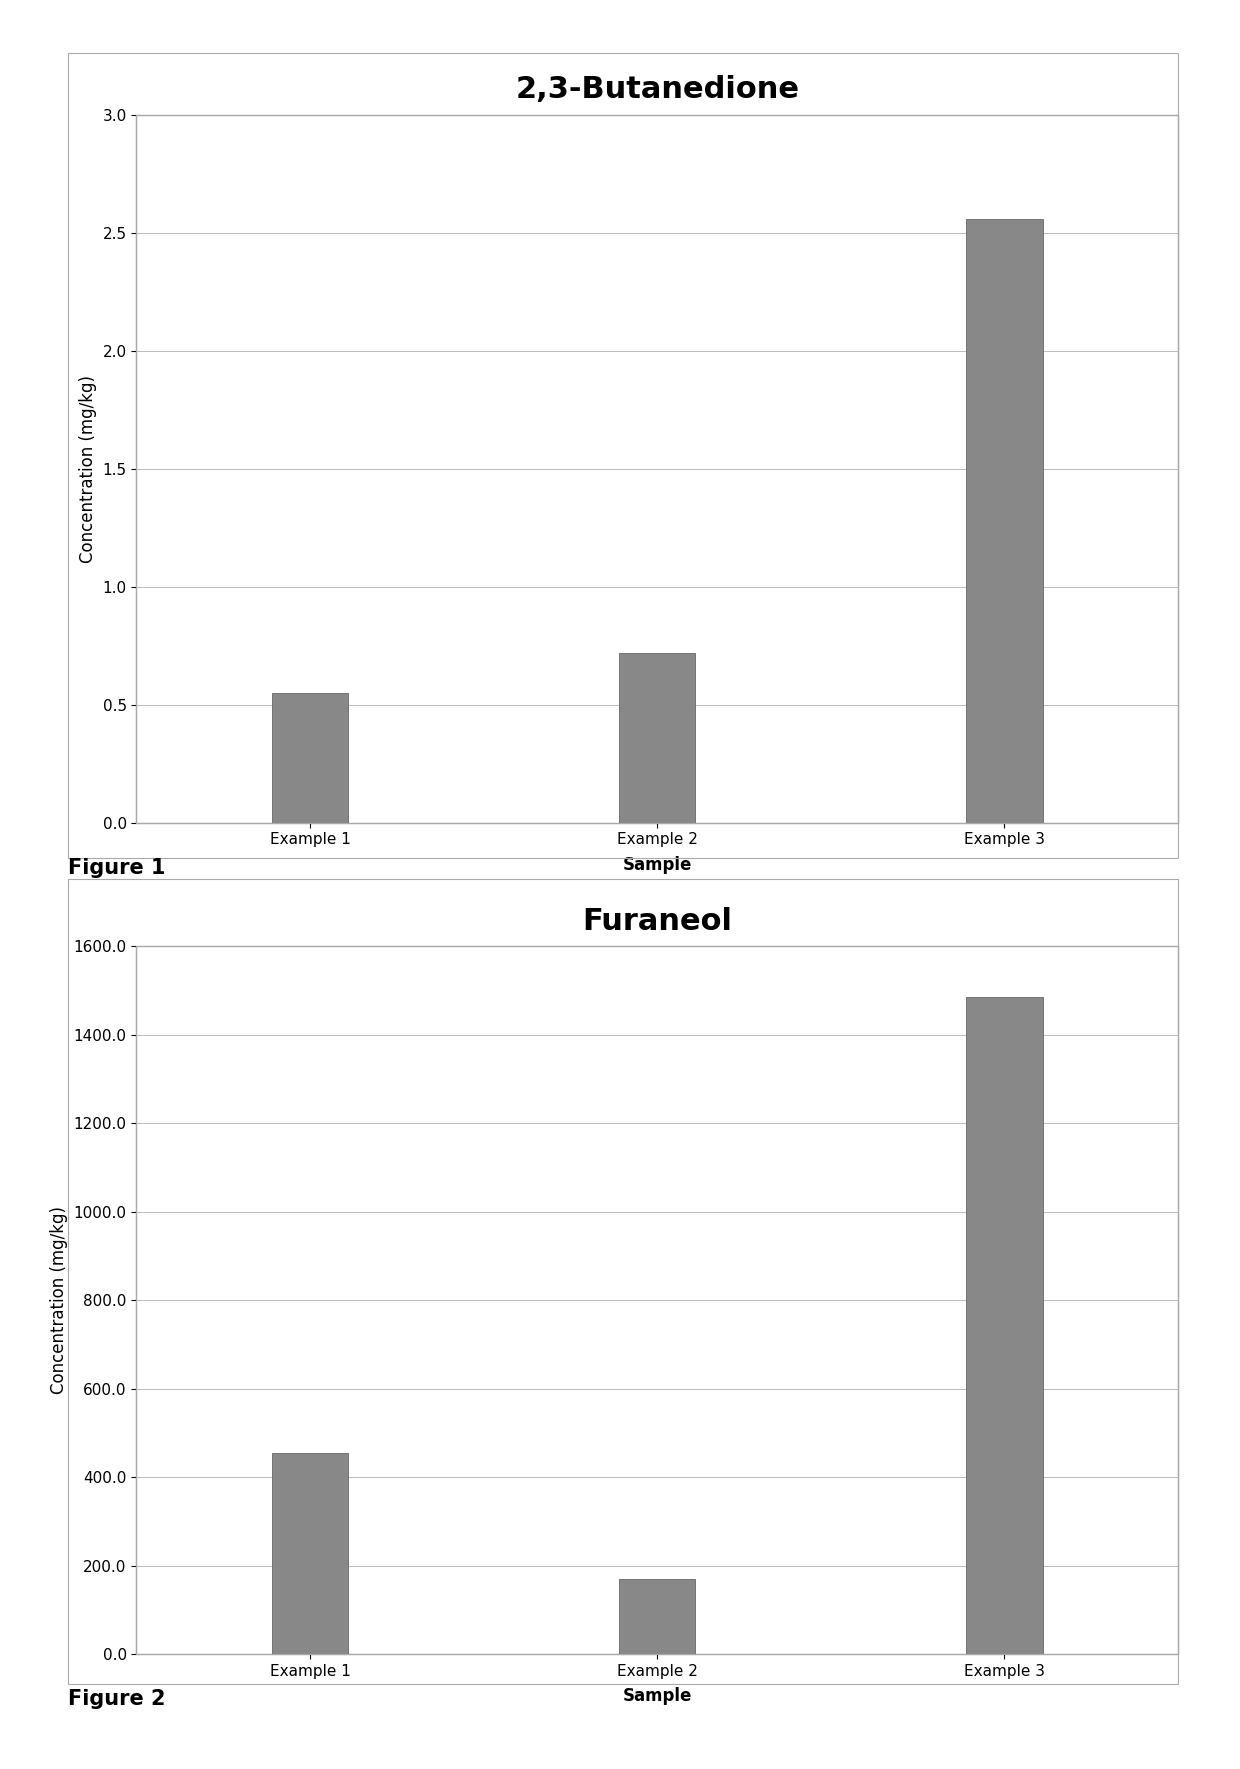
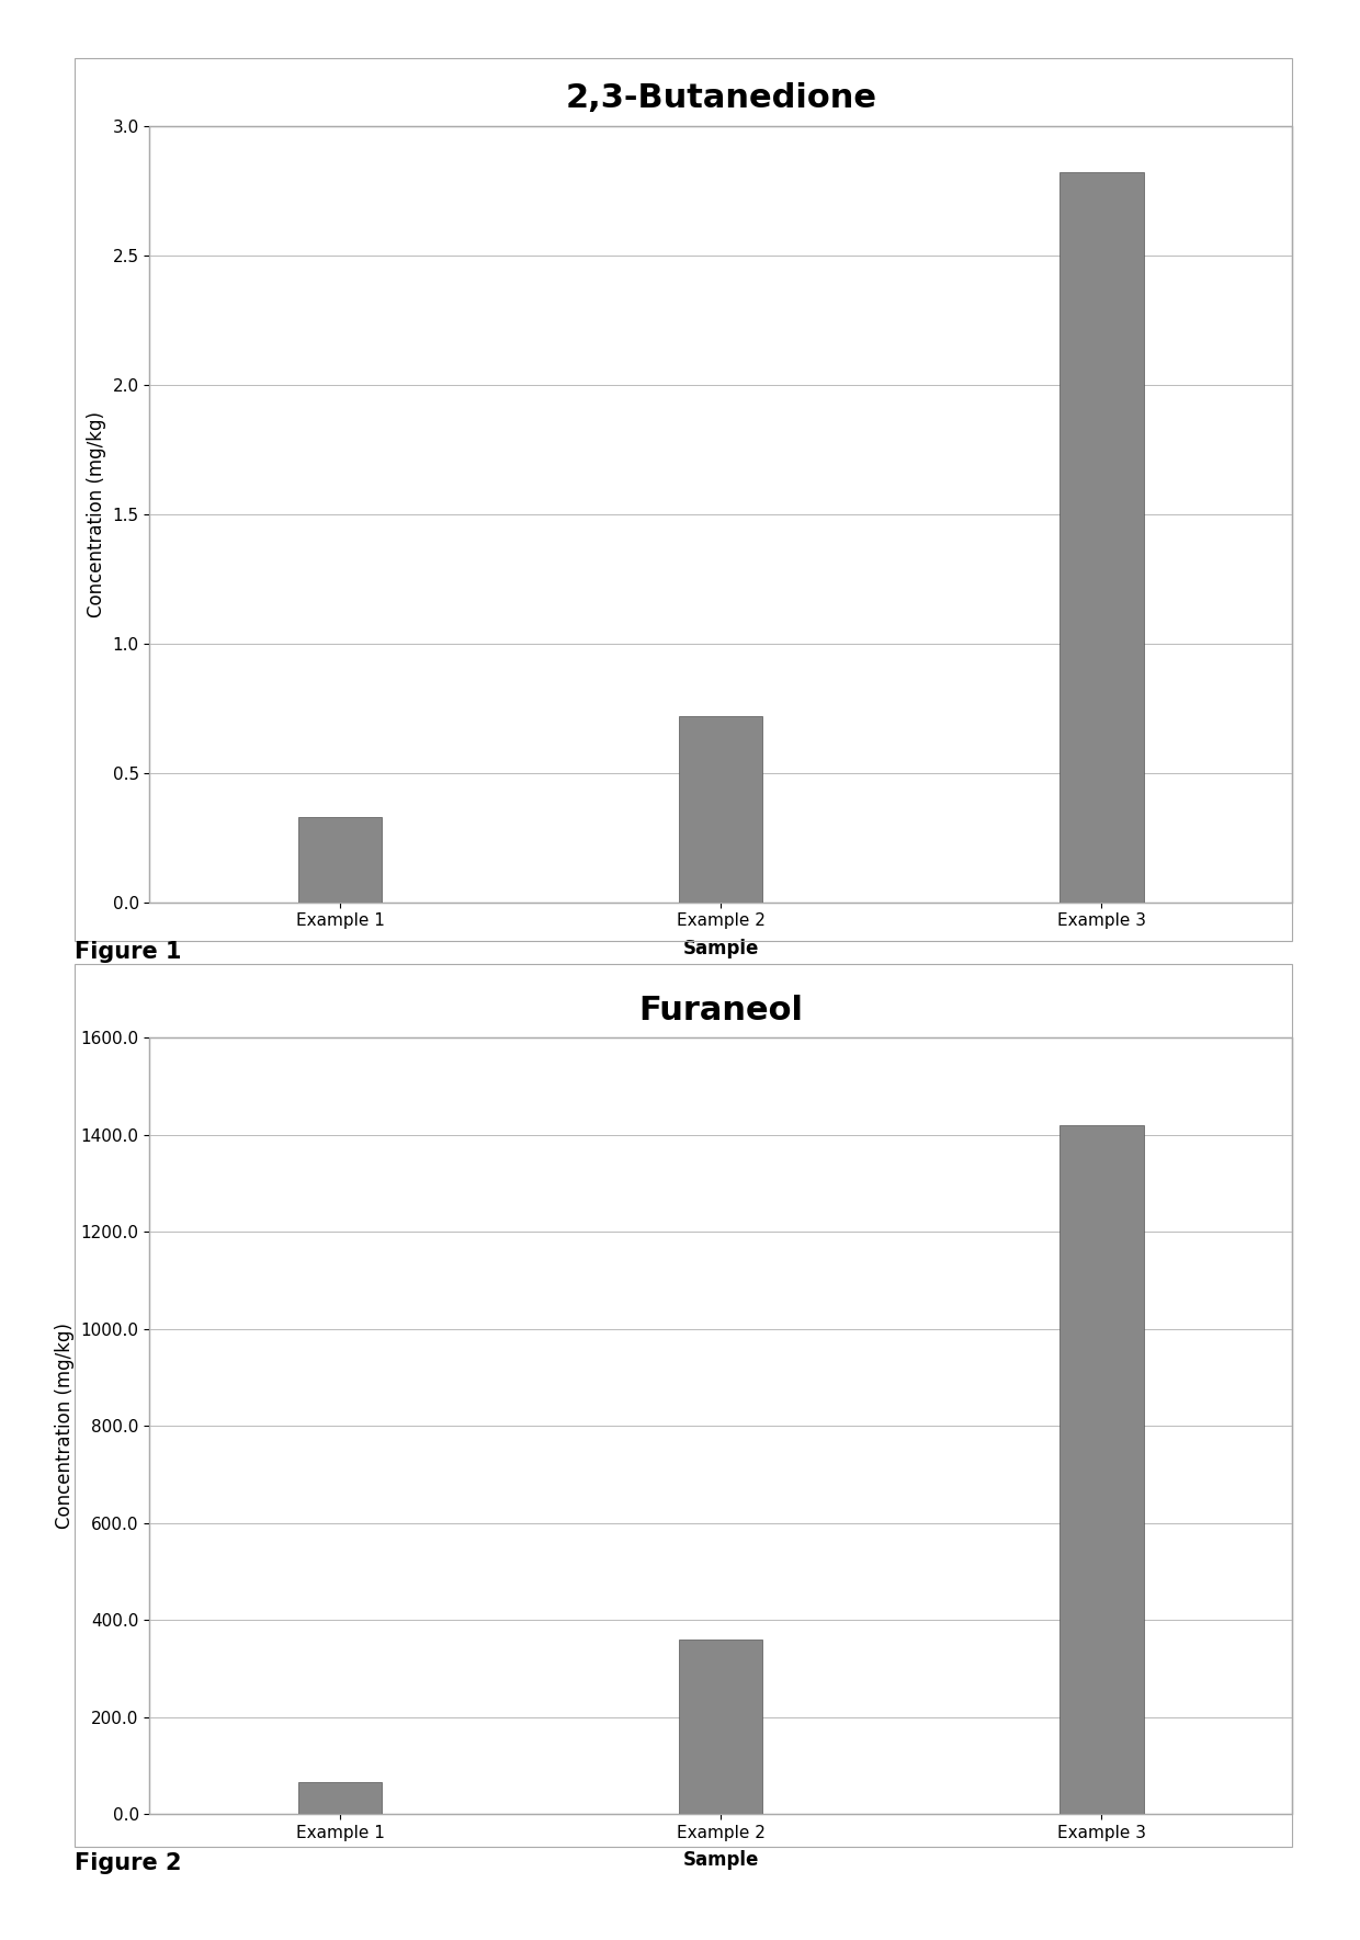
2,3-Butanedione/Example 1: 0.55 -> 0.33
2,3-Butanedione/Example 3: 2.56 -> 2.82
Furaneol/Example 1: 455 -> 65
Furaneol/Example 2: 170 -> 360
Furaneol/Example 3: 1485 -> 1420
